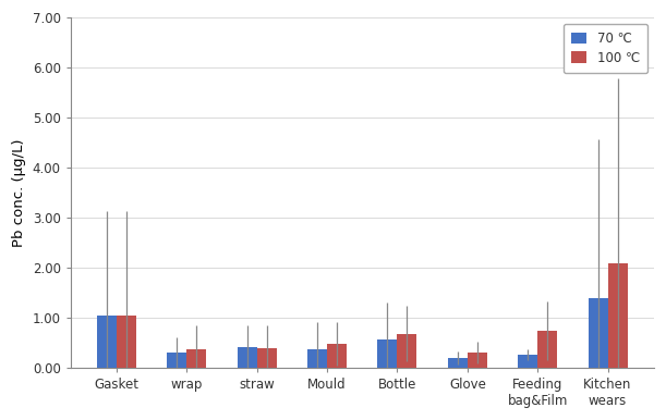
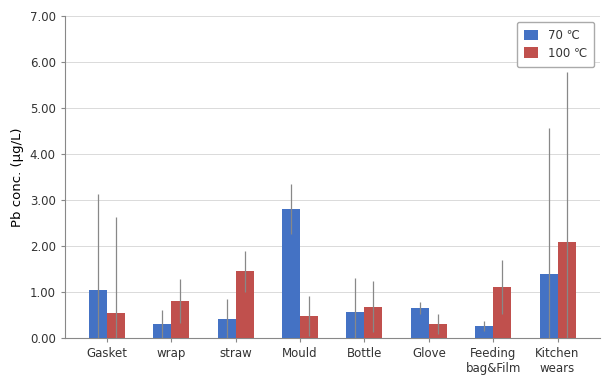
100 ℃/Gasket: 1.05 -> 0.55
100 ℃/wrap: 0.36 -> 0.80
100 ℃/straw: 0.39 -> 1.45
70 ℃/Mould: 0.37 -> 2.80
70 ℃/Glove: 0.19 -> 0.65
100 ℃/Feeding bag&Film: 0.74 -> 1.10
